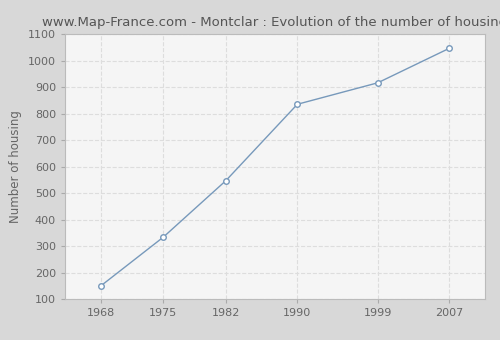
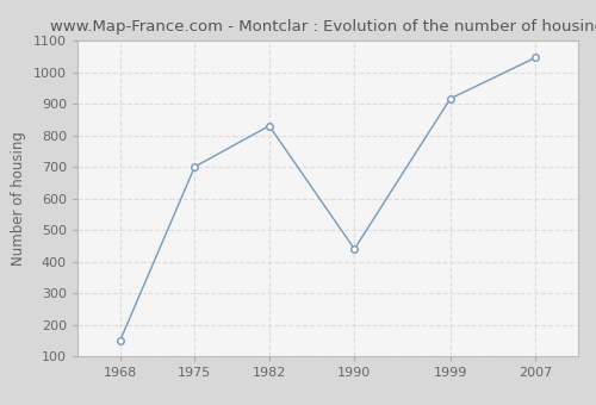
1975: 334 -> 700
1982: 547 -> 830
1990: 835 -> 440
